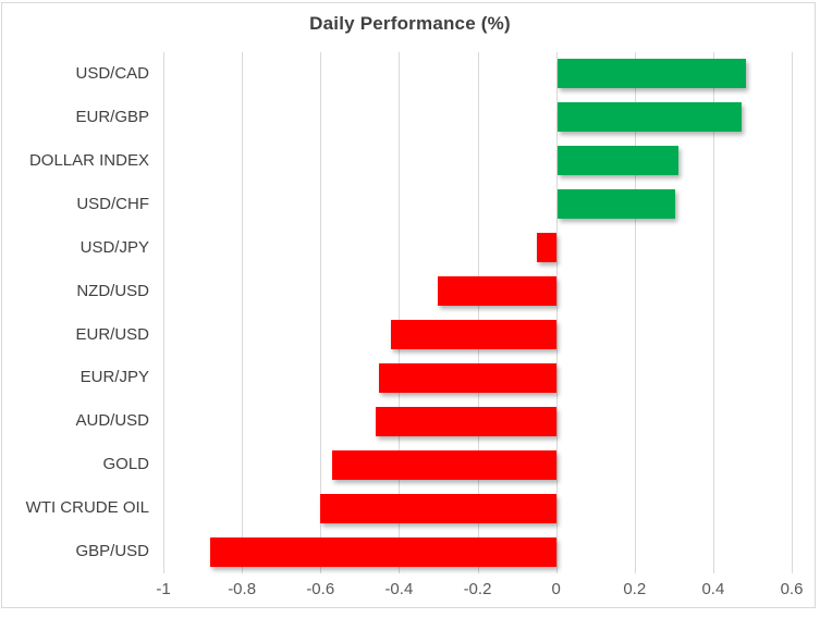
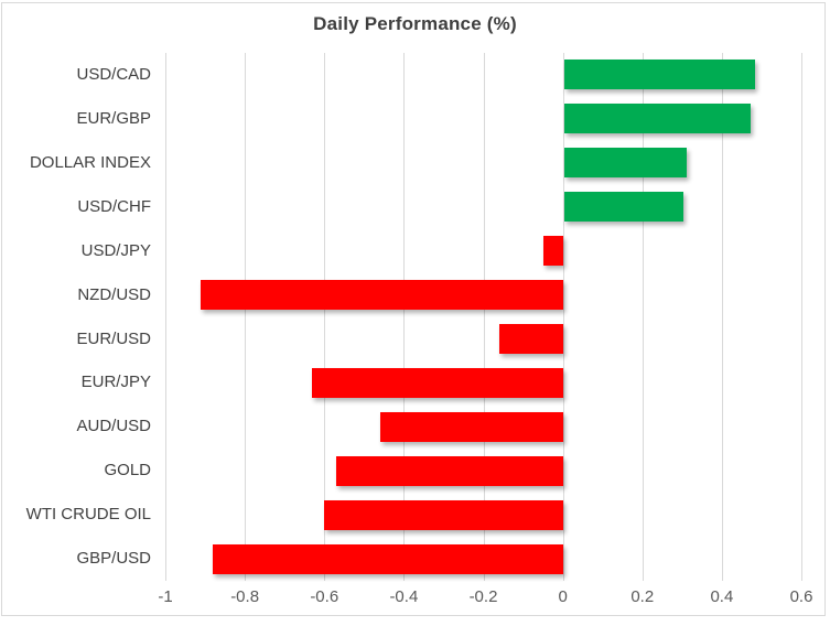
NZD/USD: -0.30 -> -0.91
EUR/USD: -0.42 -> -0.16
EUR/JPY: -0.45 -> -0.63
